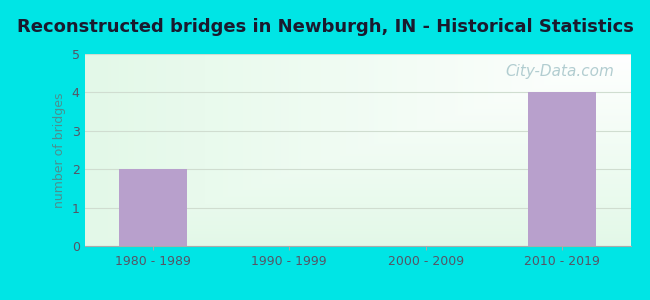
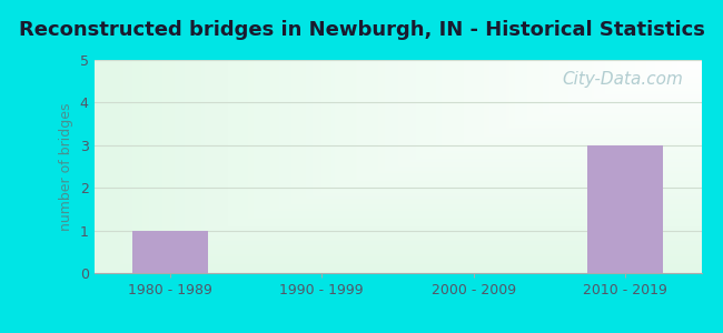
1980 - 1989: 2 -> 1
2010 - 2019: 4 -> 3
